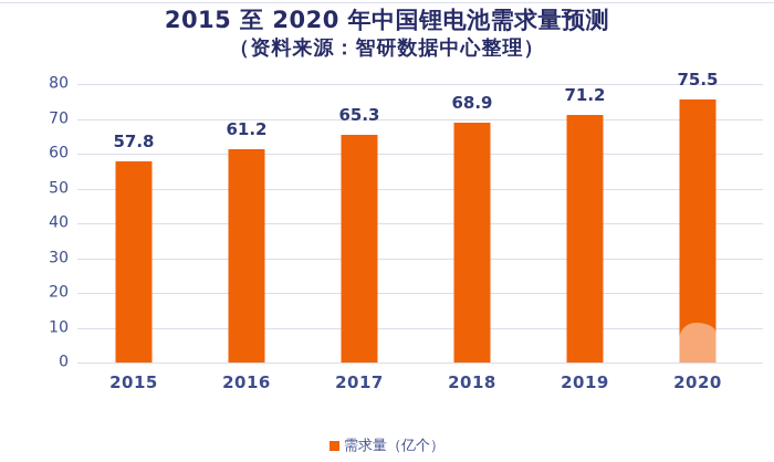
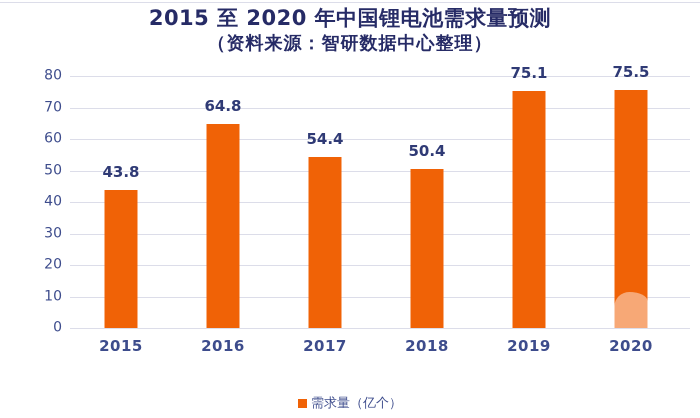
2015: 57.8 -> 43.8
2016: 61.2 -> 64.8
2017: 65.3 -> 54.4
2018: 68.9 -> 50.4
2019: 71.2 -> 75.1
